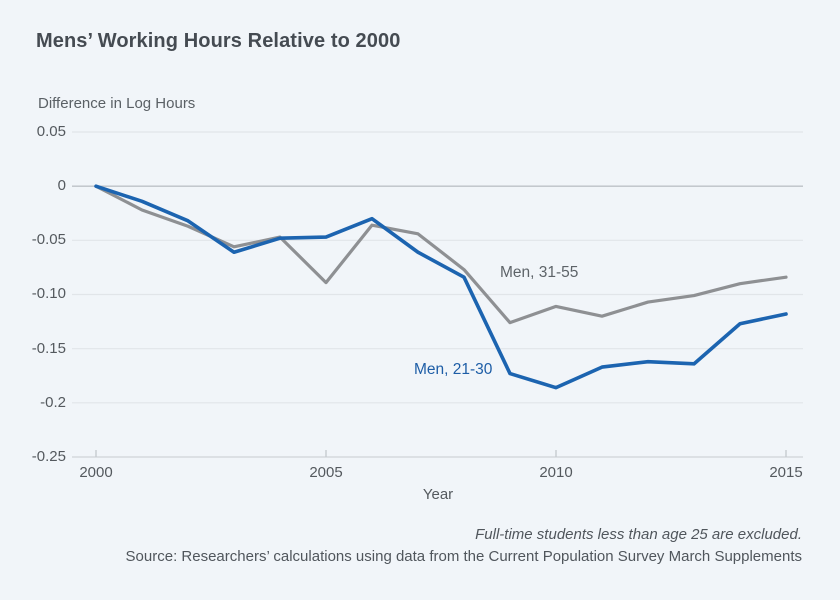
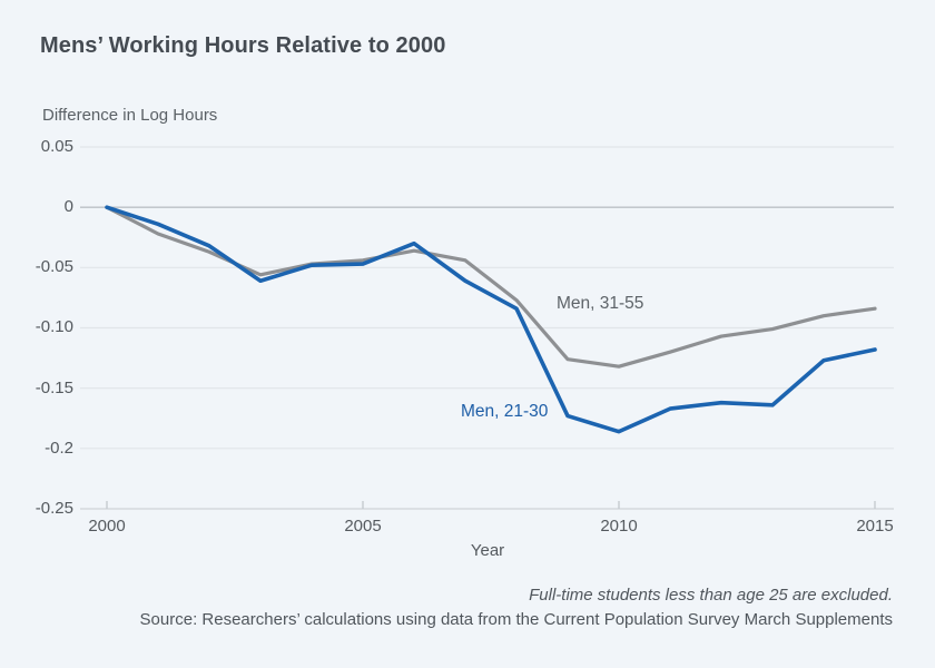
Men, 31-55/2005: -0.089 -> -0.044
Men, 31-55/2010: -0.111 -> -0.132
